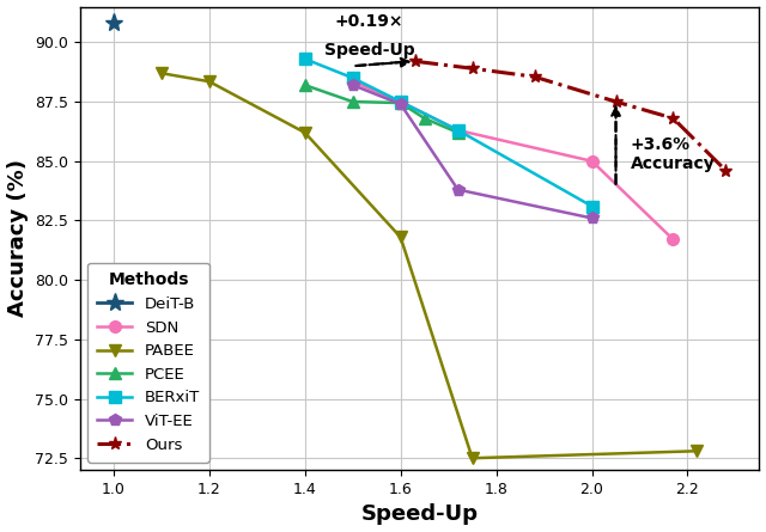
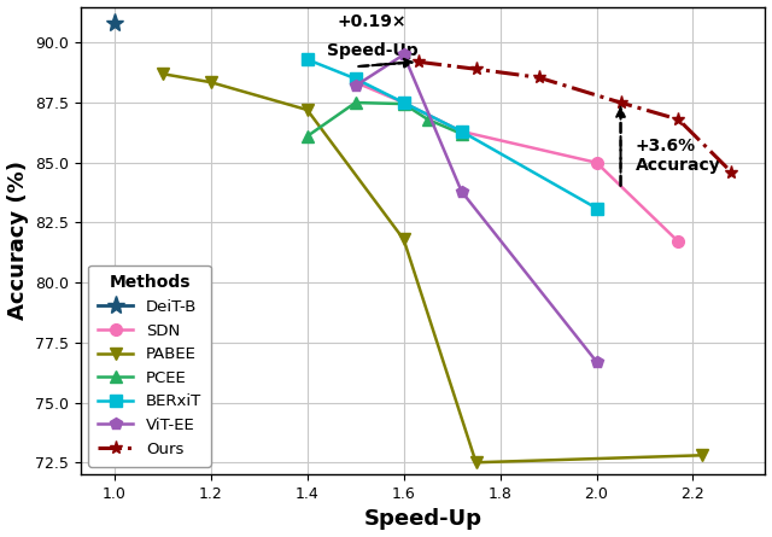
PABEE/1.4: 86.2 -> 87.2
PCEE/1.4: 88.2 -> 86.1
ViT-EE/1.6: 87.4 -> 89.5
ViT-EE/2.0: 82.6 -> 76.7
